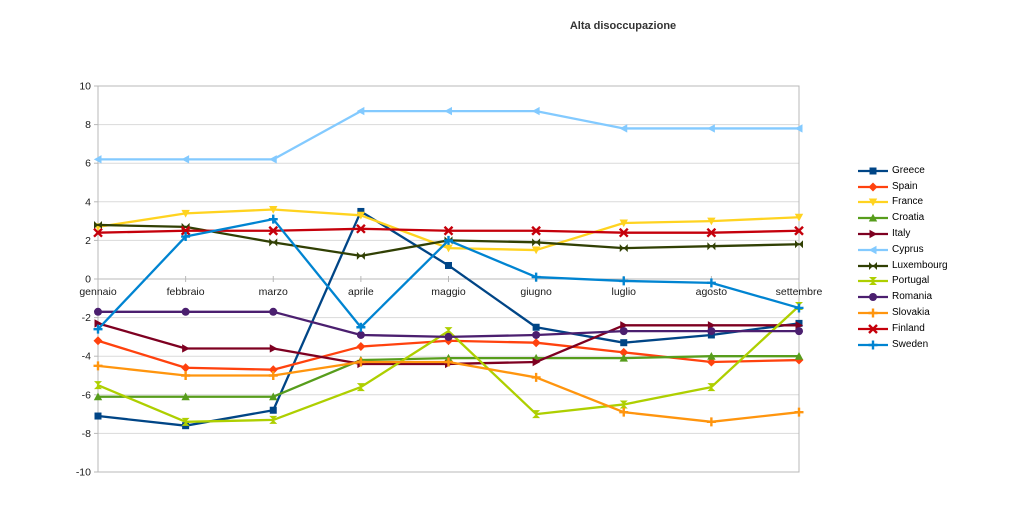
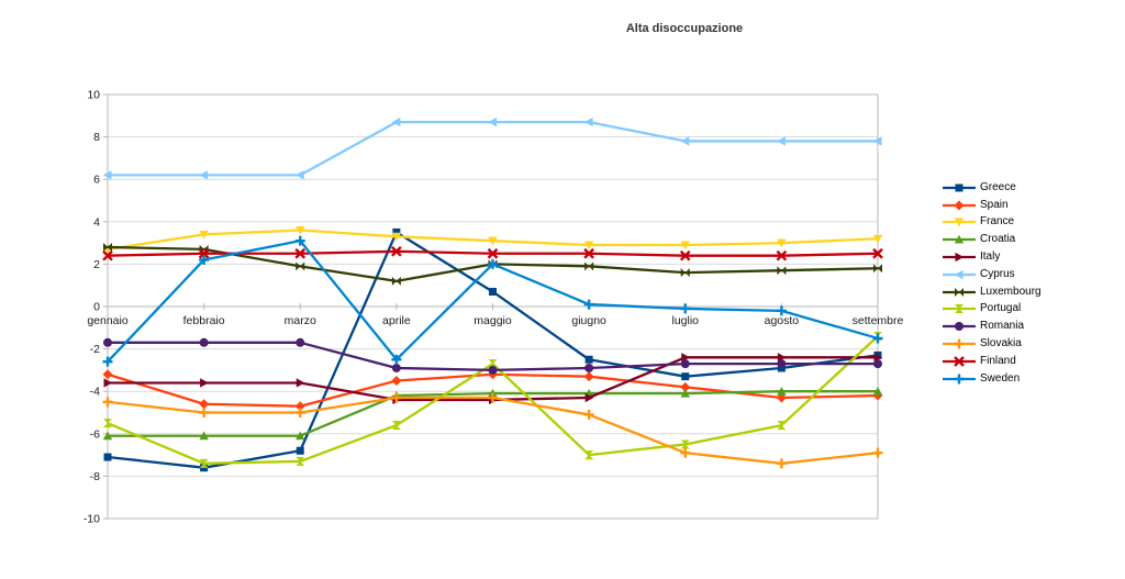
Italy/gennaio: -2.3 -> -3.6
France/maggio: 1.6 -> 3.1
France/giugno: 1.5 -> 2.9
